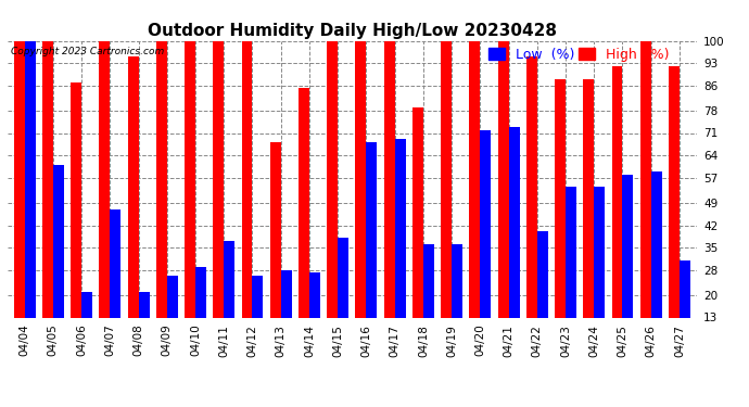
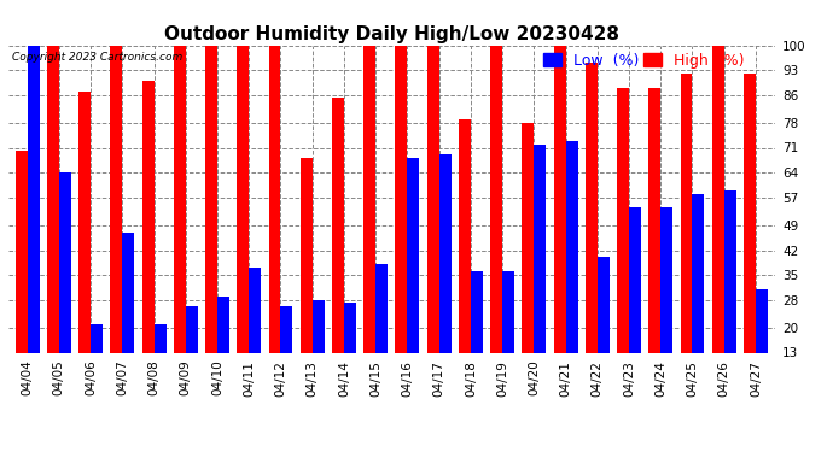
High (%)/04/04: 100 -> 70
Low (%)/04/05: 61 -> 64
High (%)/04/08: 95 -> 90
High (%)/04/20: 100 -> 78
